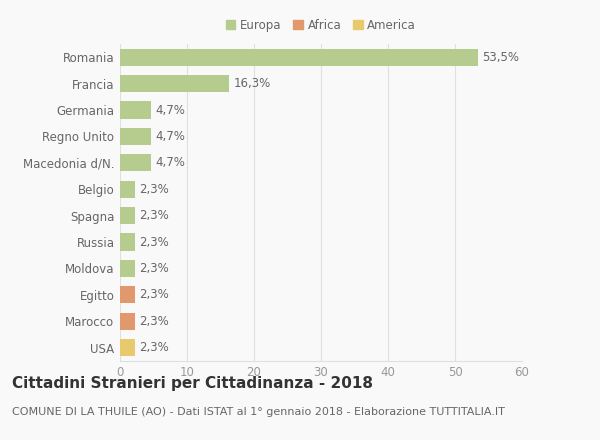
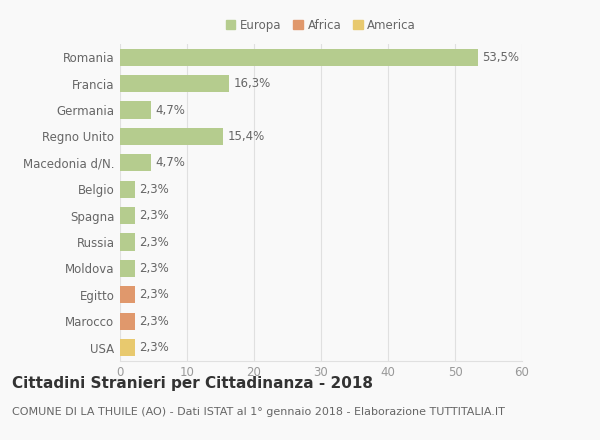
Regno Unito: 4,7% -> 15,4%
